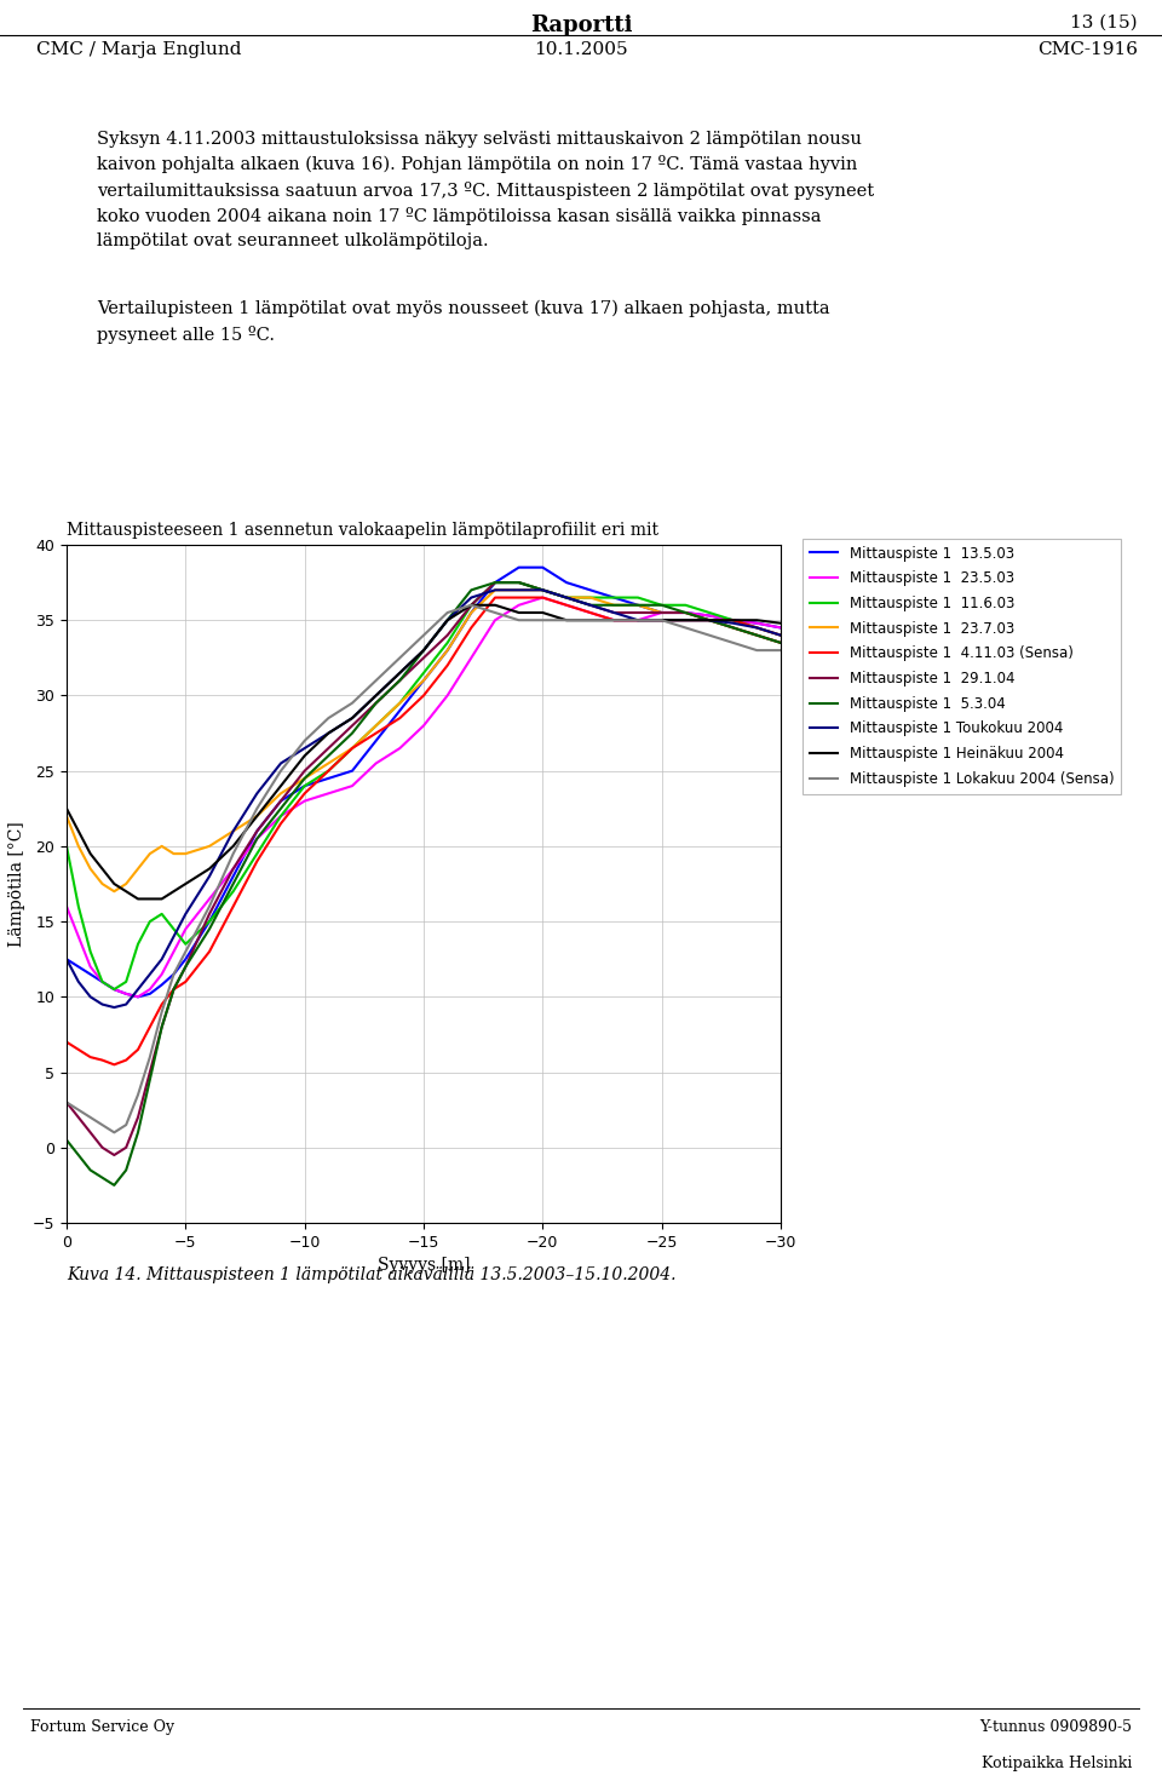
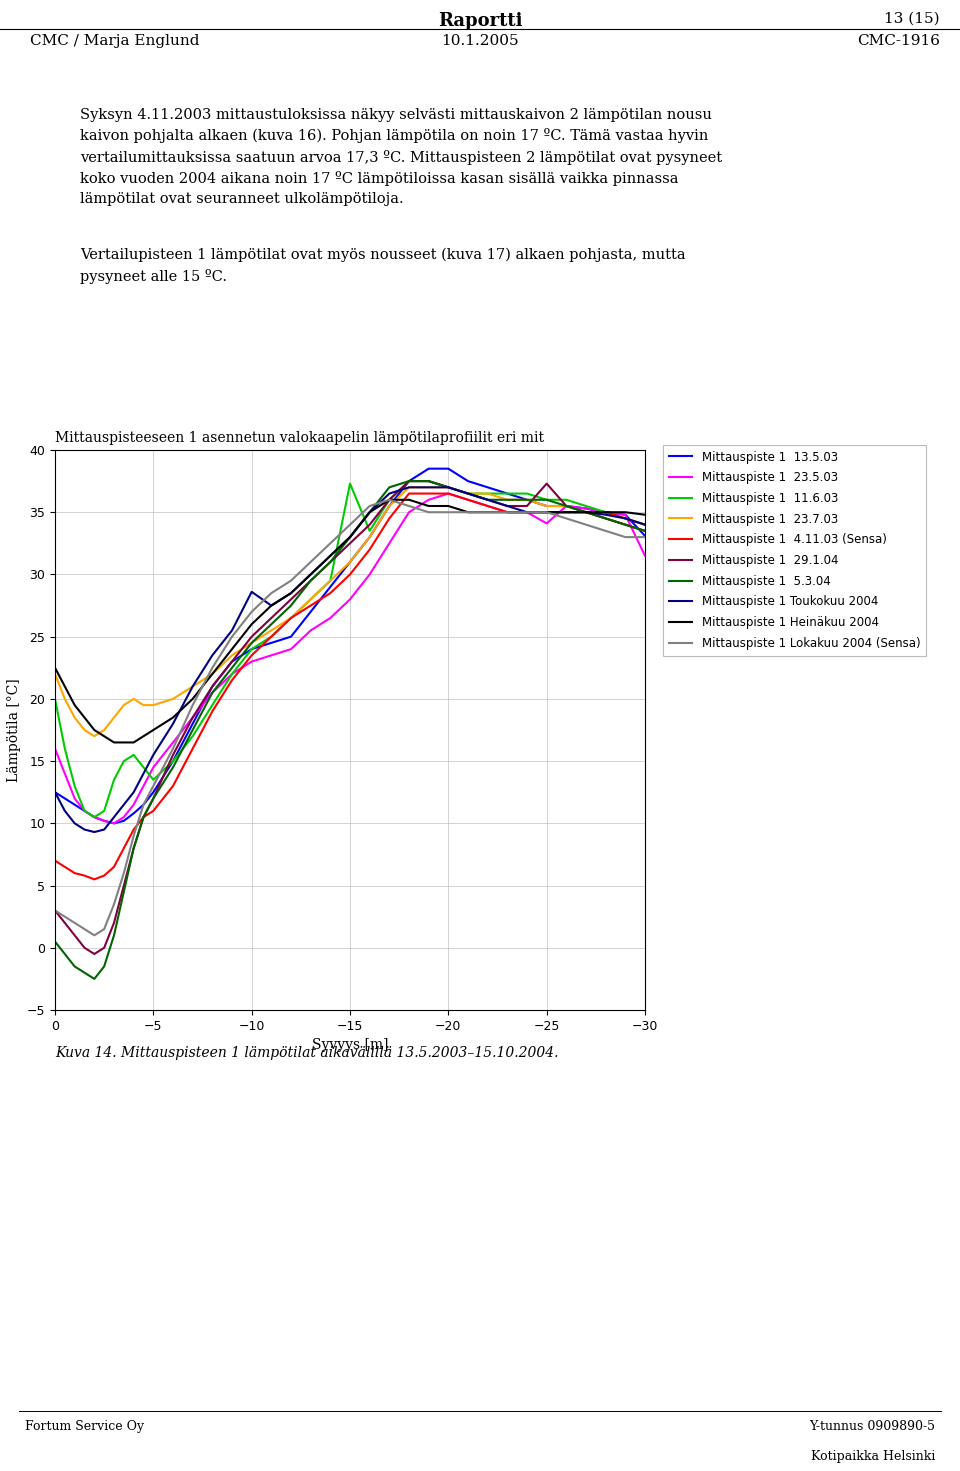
Mittauspiste 1 Toukokuu 2004/−10: 26.5 -> 28.6
Mittauspiste 1 11.6.03/−15: 31.5 -> 37.3
Mittauspiste 1 23.5.03/−25: 35.5 -> 34.1
Mittauspiste 1 29.1.04/−25: 35.5 -> 37.3
Mittauspiste 1 13.5.03/−30: 34.5 -> 33.1
Mittauspiste 1 23.5.03/−30: 34.5 -> 31.5
